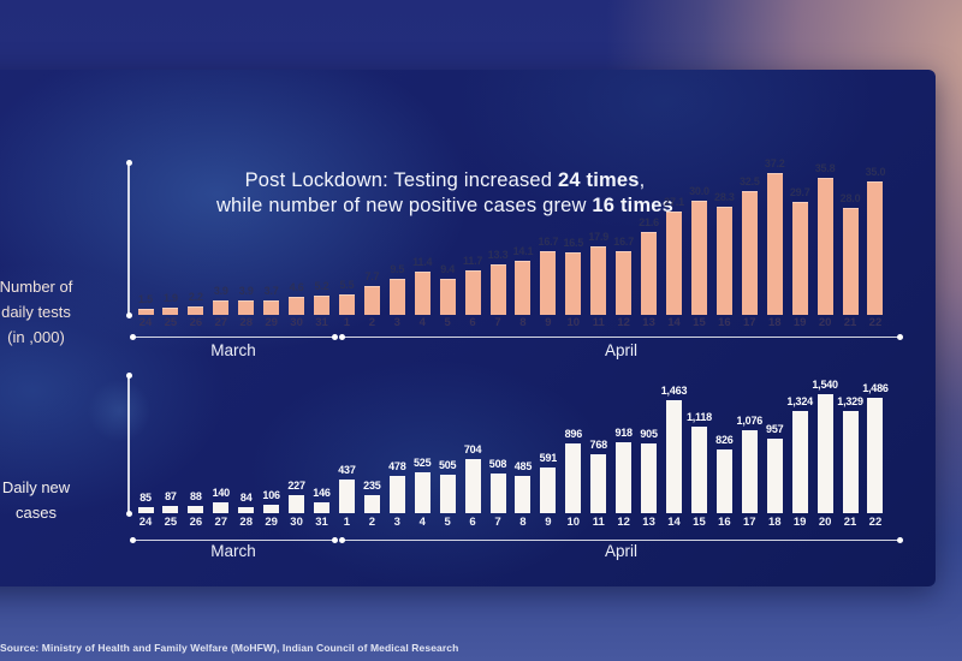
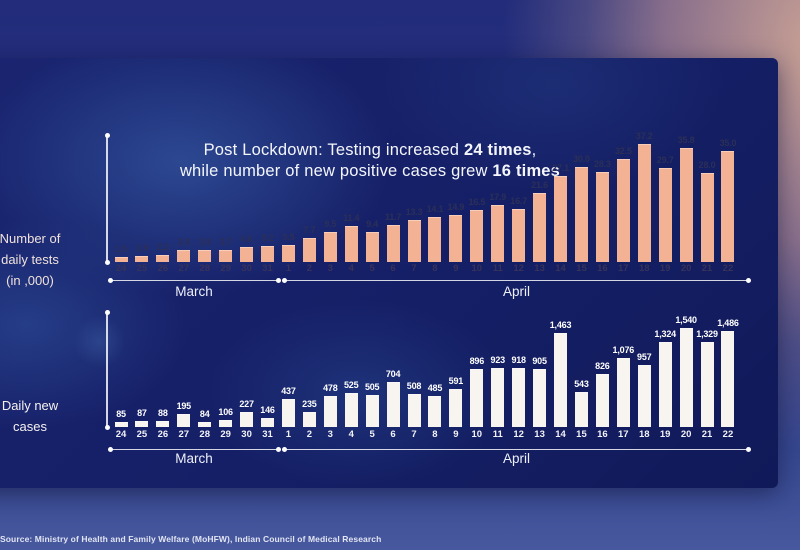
Number of daily tests (in ,000)/9: 16.7 -> 14.9
Daily new cases/27: 140 -> 195
Daily new cases/11: 768 -> 923
Daily new cases/15: 1,118 -> 543
